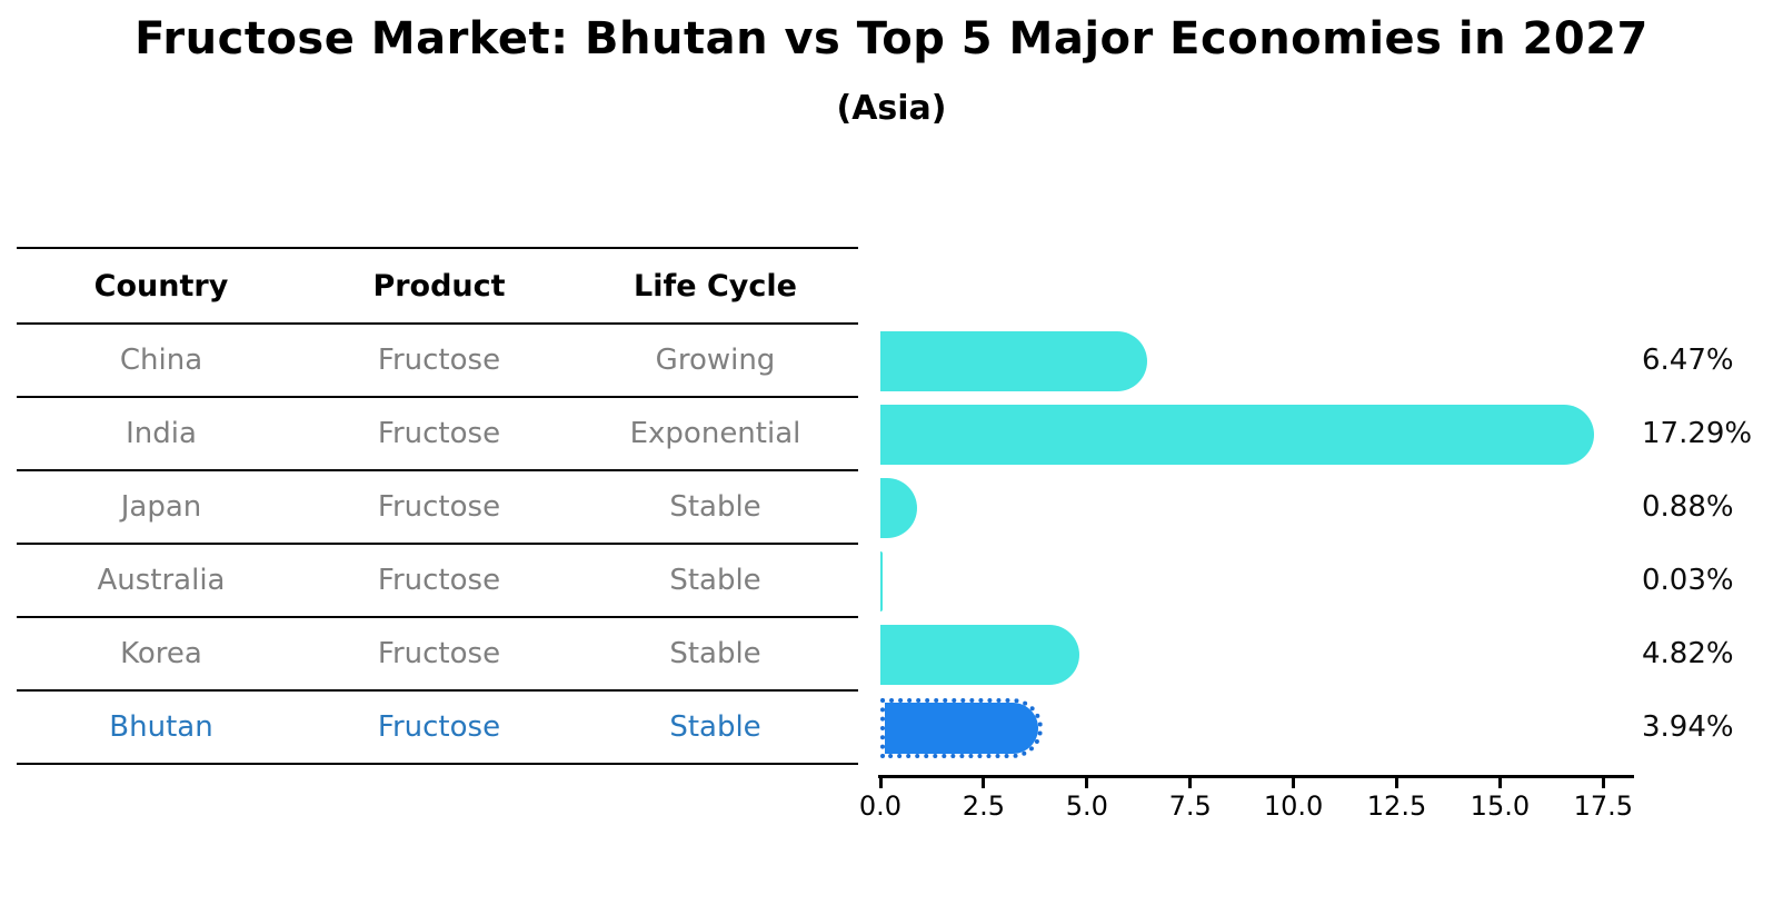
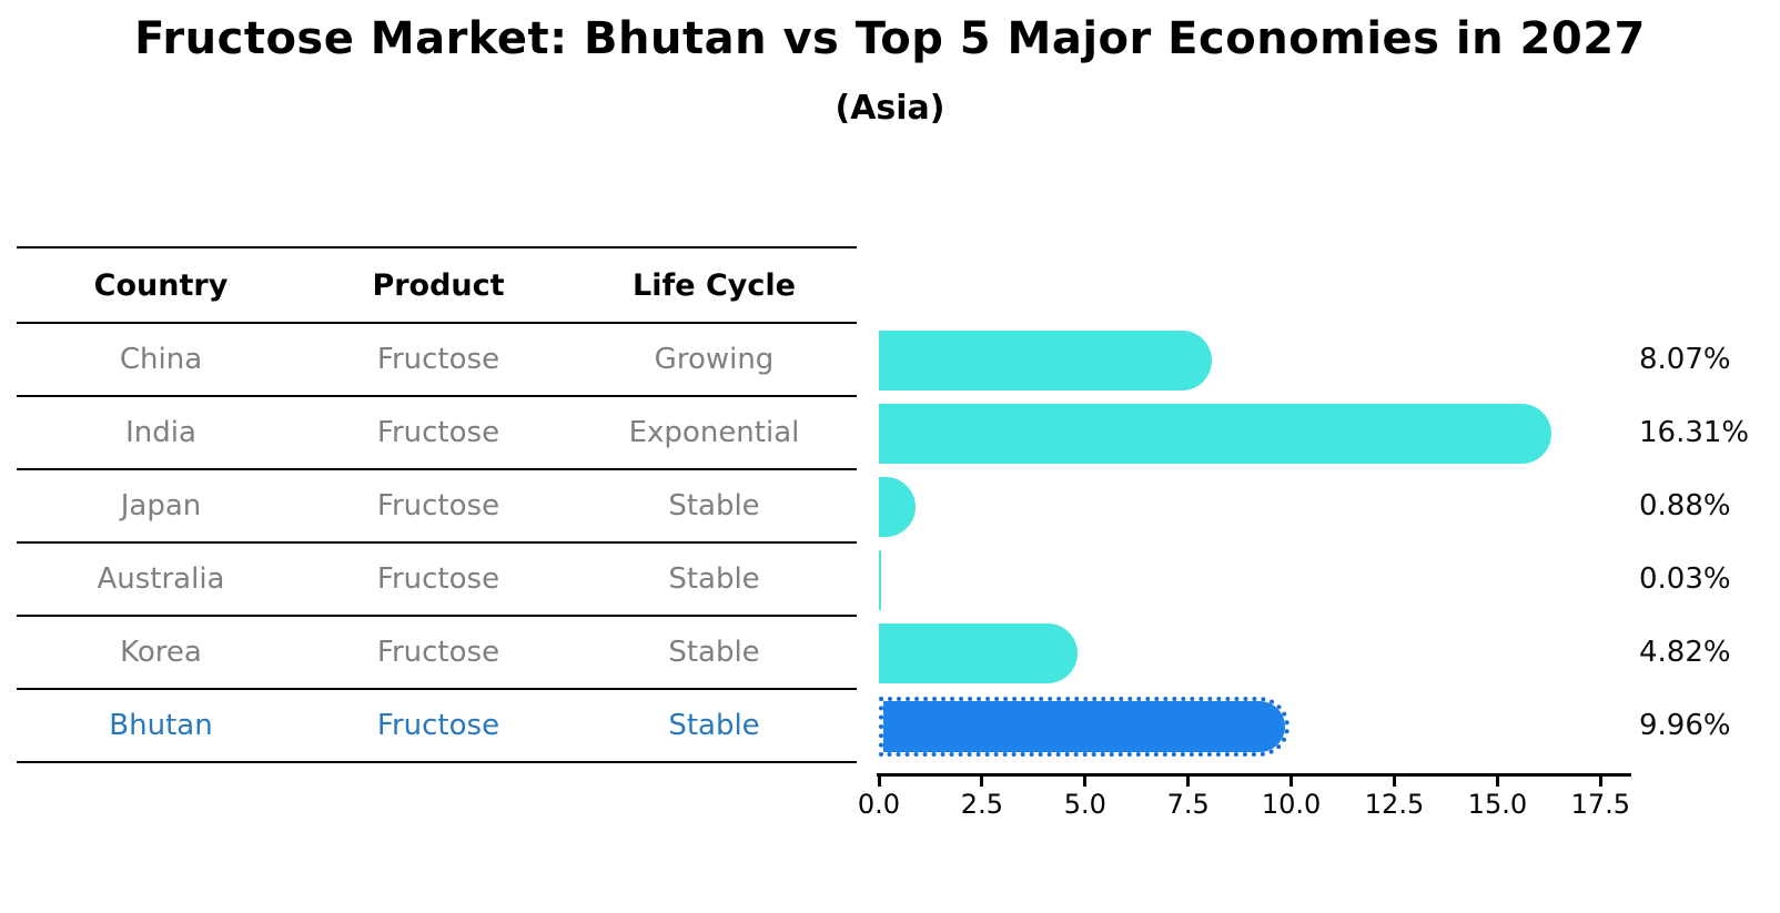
China: 6.47% -> 8.07%
India: 17.29% -> 16.31%
Bhutan: 3.94% -> 9.96%
